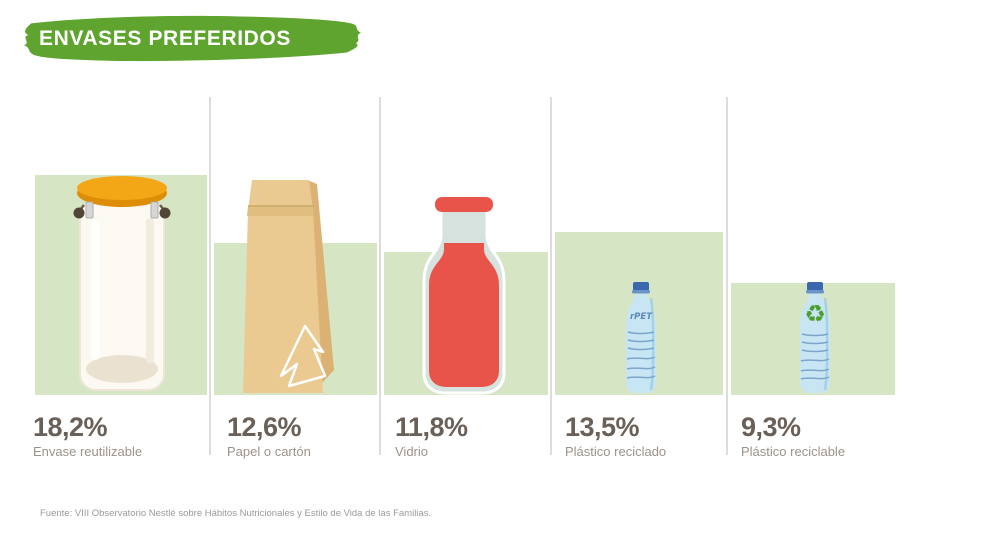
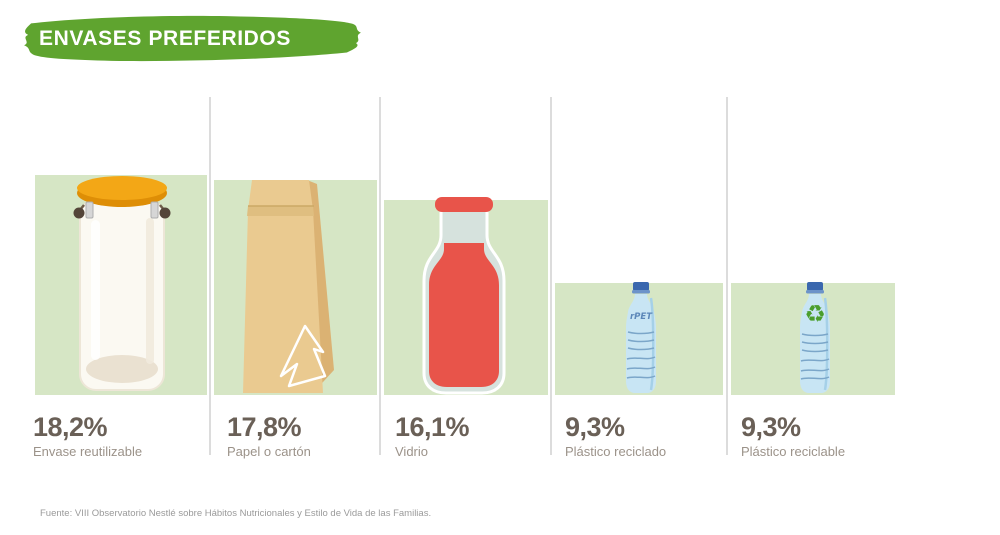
Papel o cartón: 12,6% -> 17,8%
Vidrio: 11,8% -> 16,1%
Plástico reciclado: 13,5% -> 9,3%
